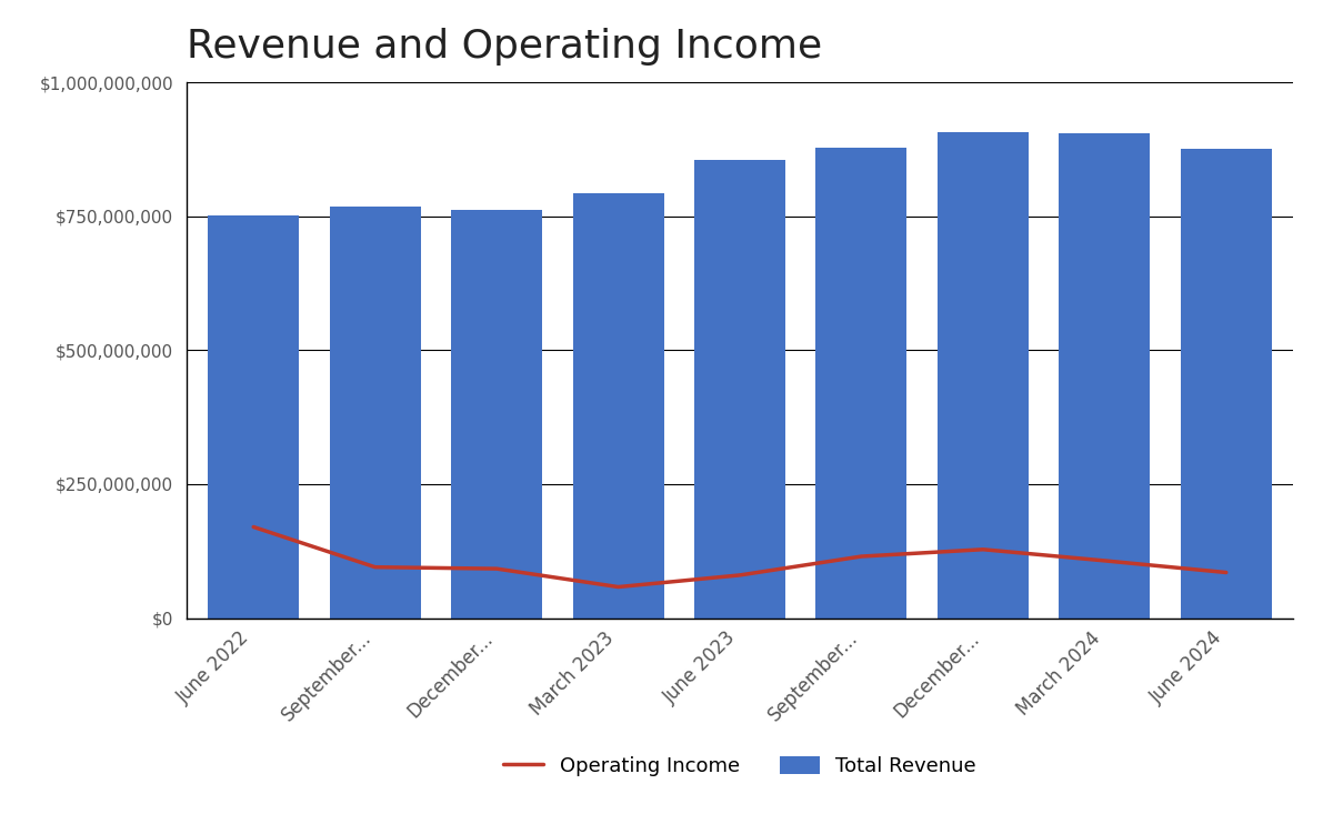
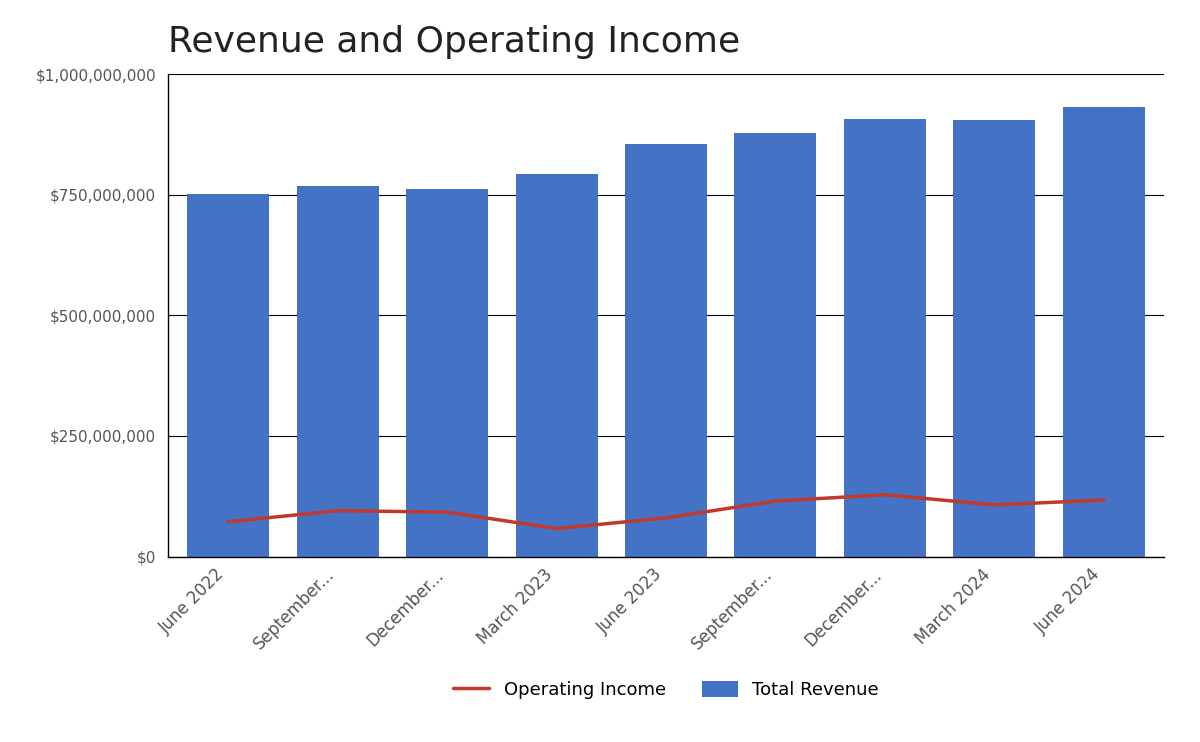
Operating Income/June 2022: $170,000,000 -> $72,000,000
Total Revenue/June 2024: $875,000,000 -> $932,000,000
Operating Income/June 2024: $85,000,000 -> $117,000,000
